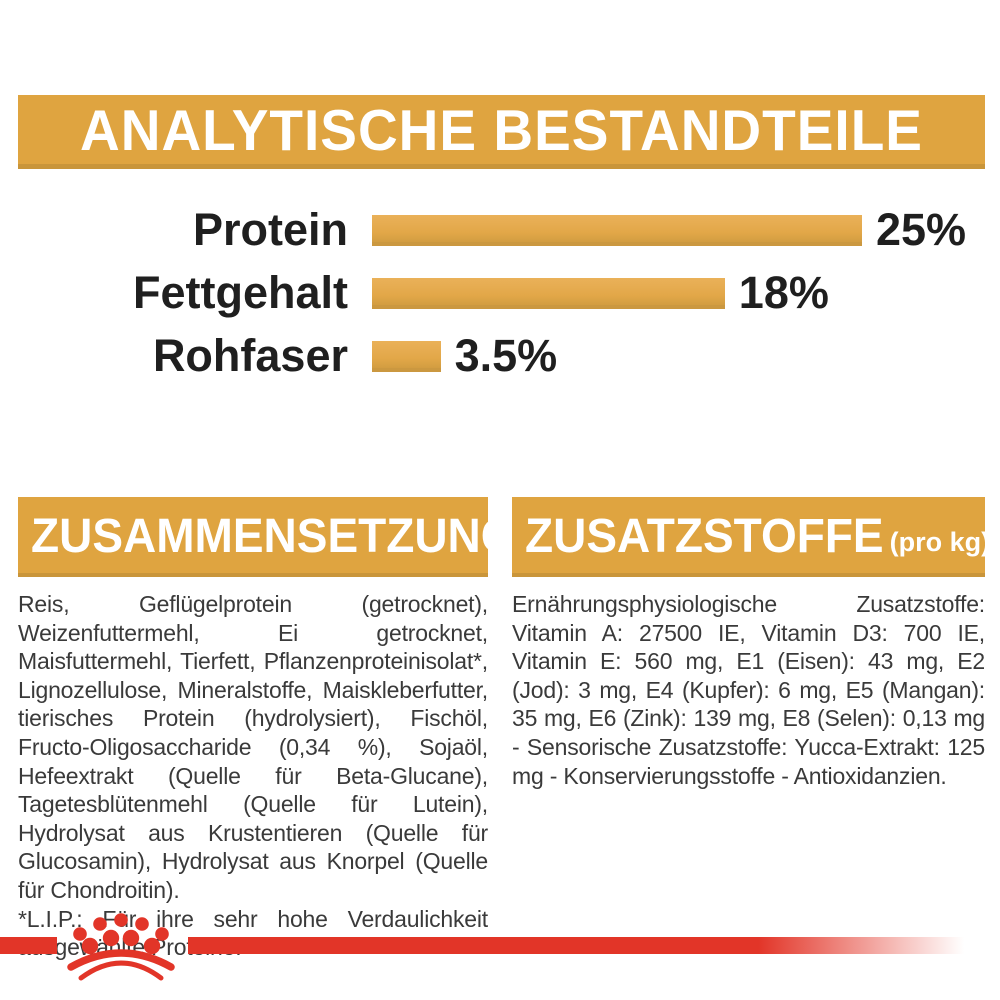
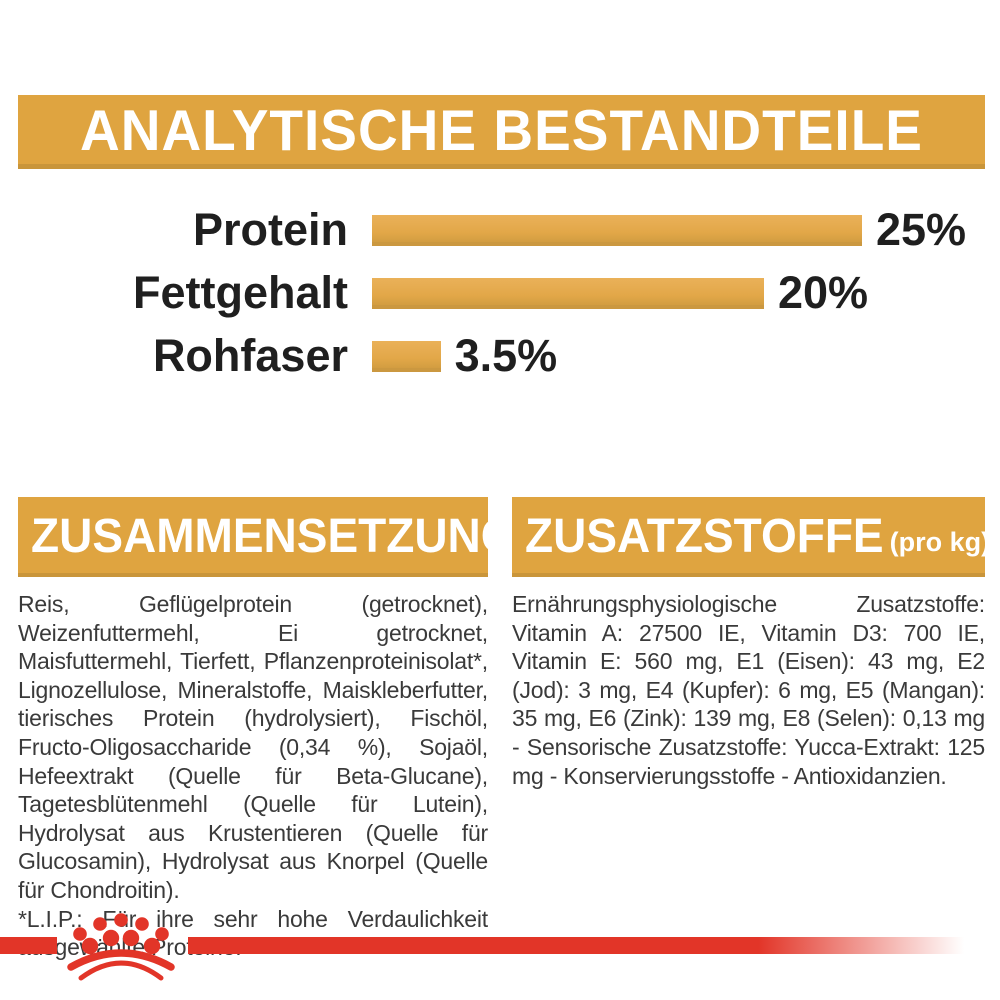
Fettgehalt: 18% -> 20%
